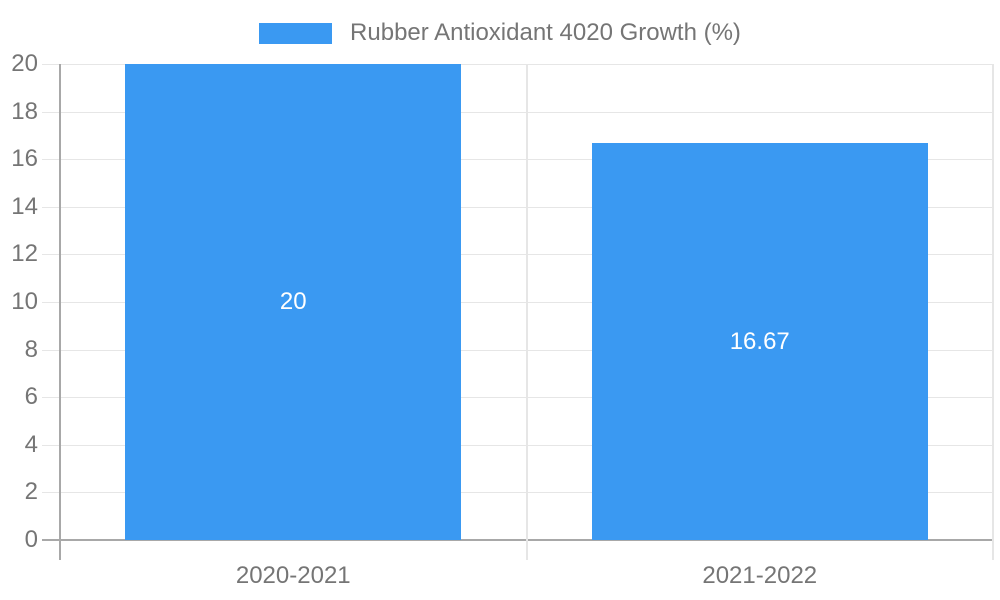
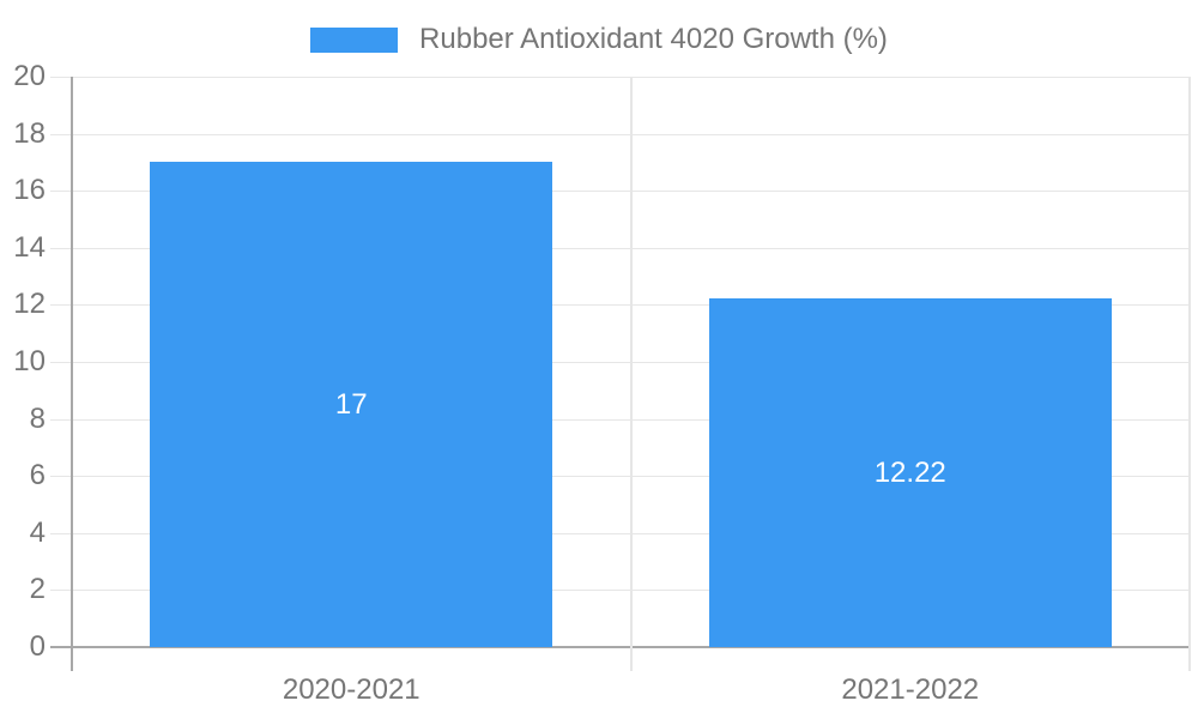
2020-2021: 20 -> 17
2021-2022: 16.67 -> 12.22
